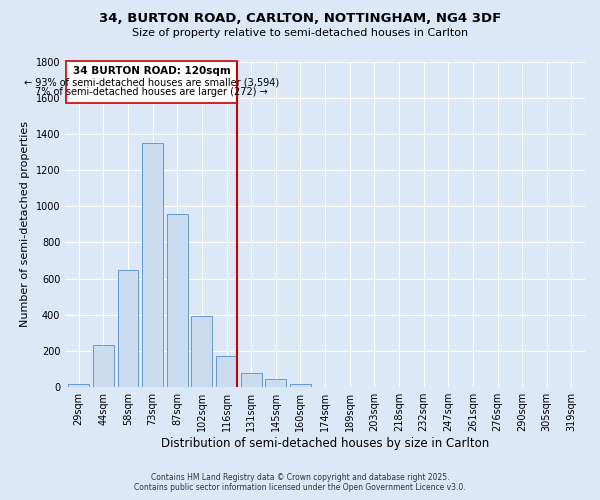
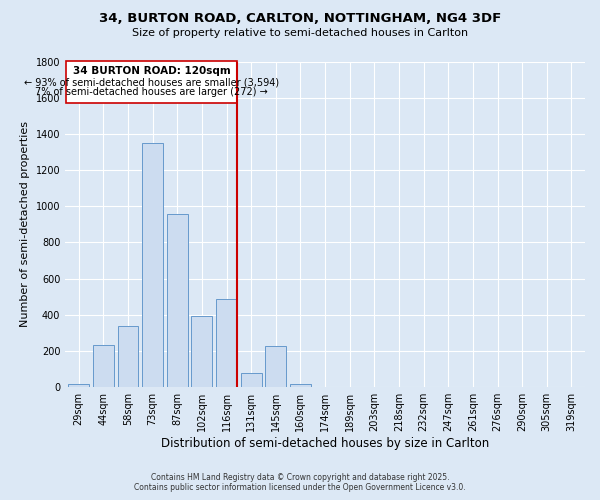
58sqm: 640 -> 340
116sqm: 170 -> 490
145sqm: 50 -> 230
